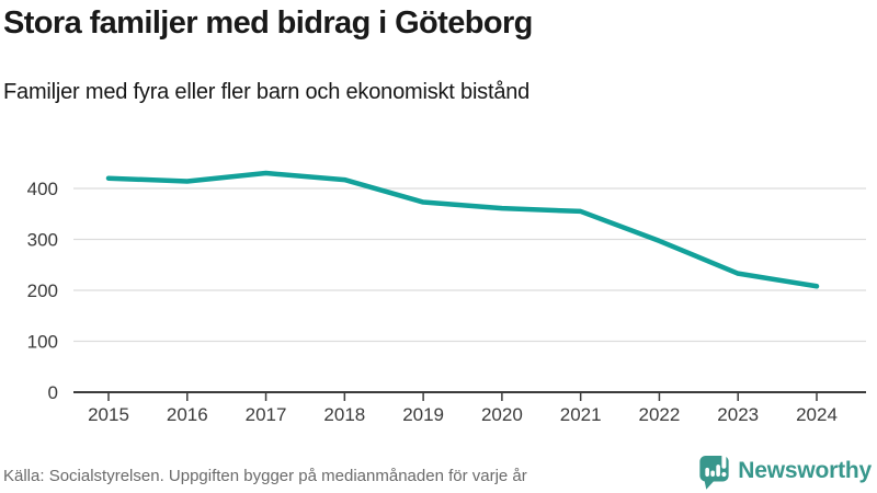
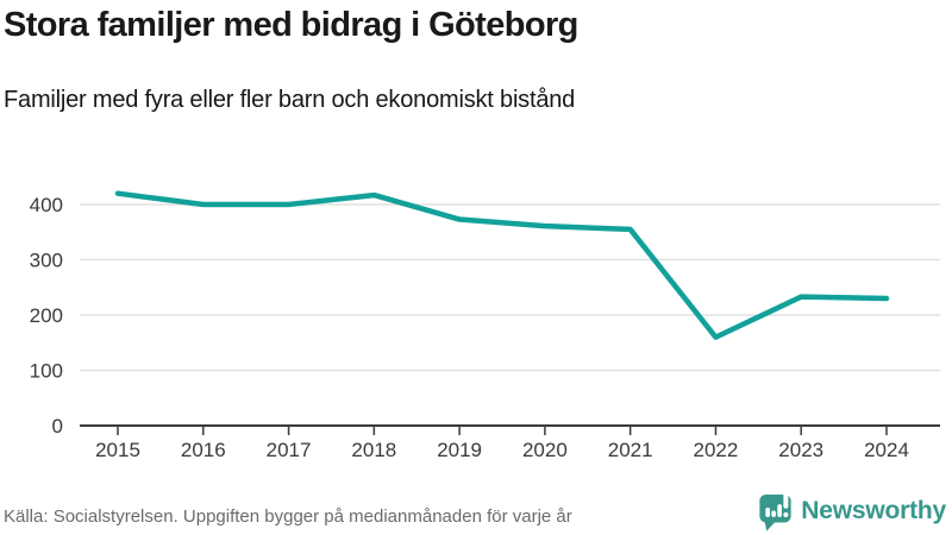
2016: 410 -> 400
2017: 430 -> 400
2022: 300 -> 160
2024: 210 -> 230
